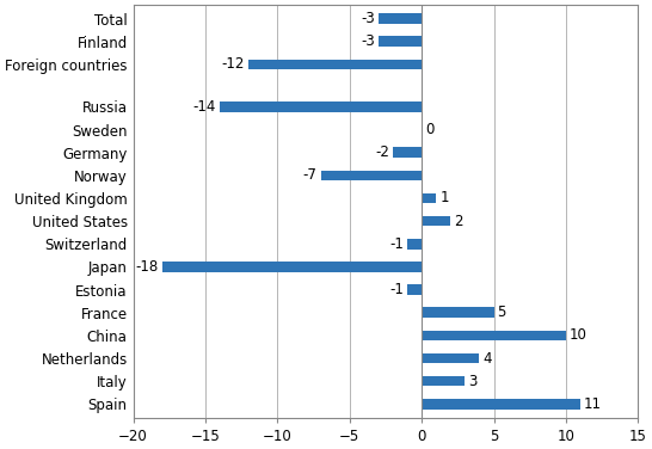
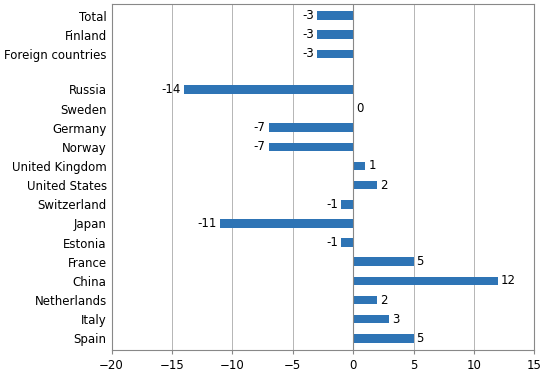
Foreign countries: -12 -> -3
Germany: -2 -> -7
Japan: -18 -> -11
China: 10 -> 12
Netherlands: 4 -> 2
Spain: 11 -> 5
